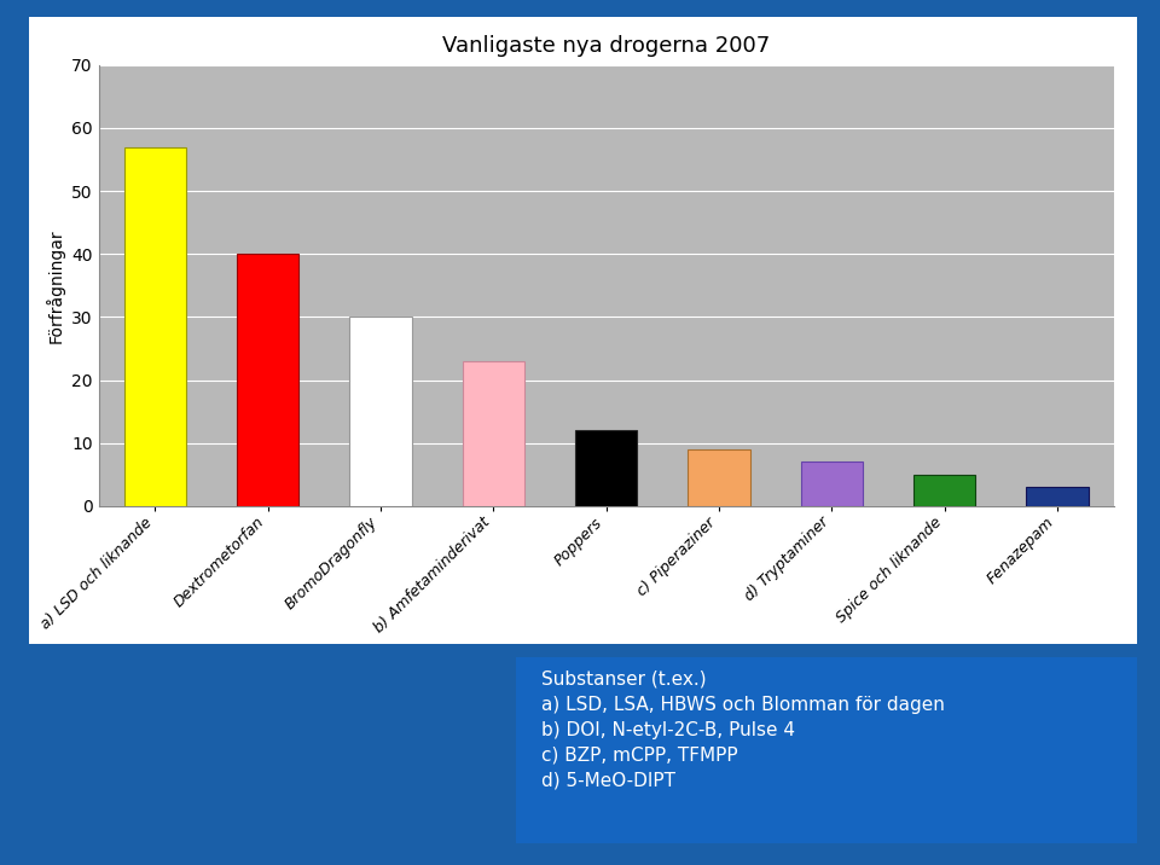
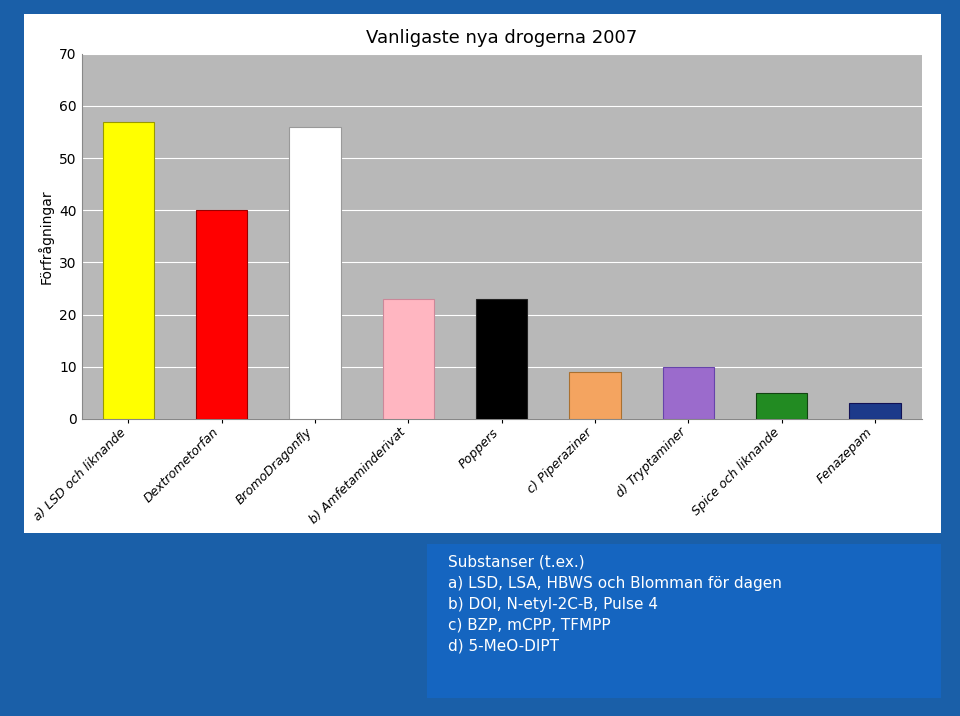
BromoDragonfly: 30 -> 56
Poppers: 12 -> 23
d) Tryptaminer: 7 -> 10
